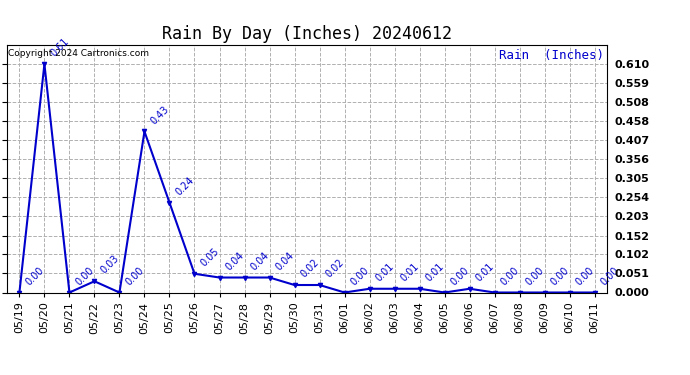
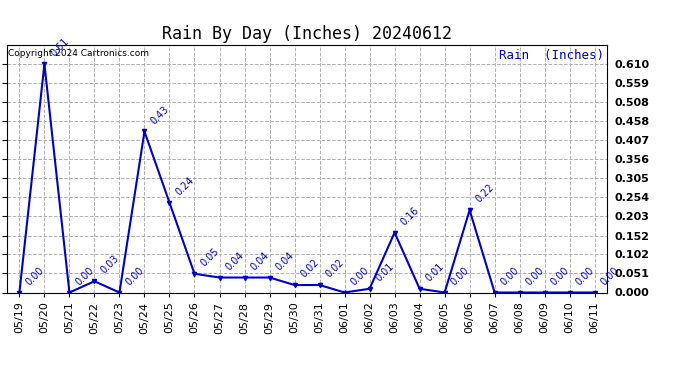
06/03: 0.01 -> 0.16
06/06: 0.01 -> 0.22
